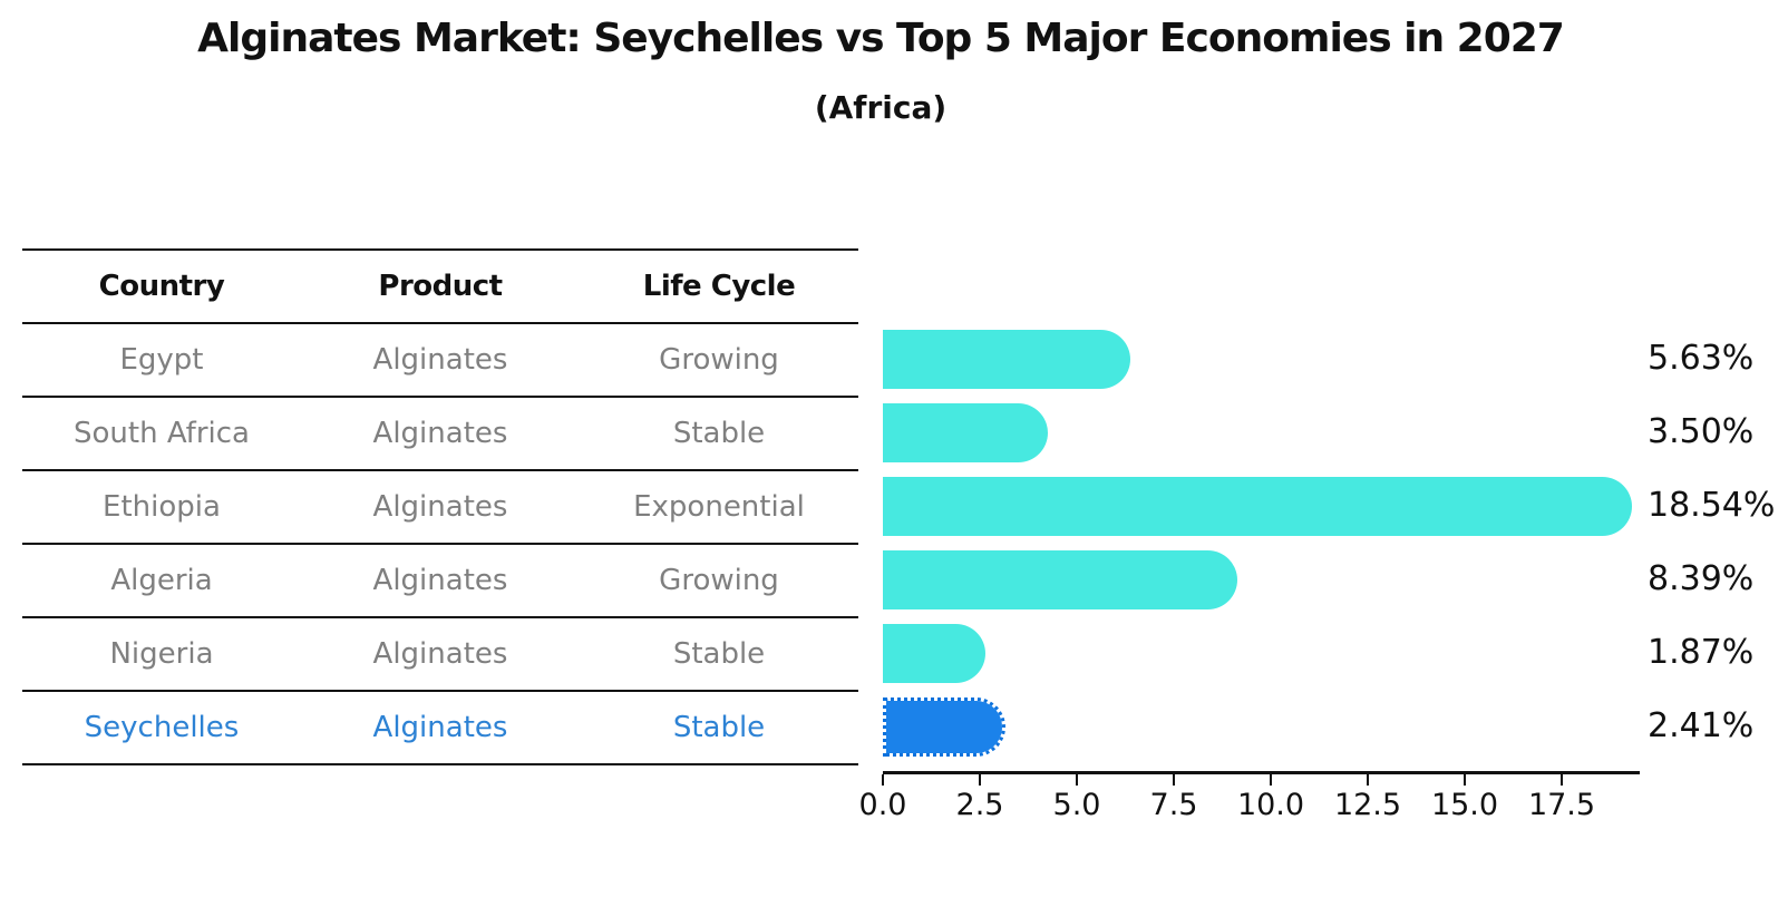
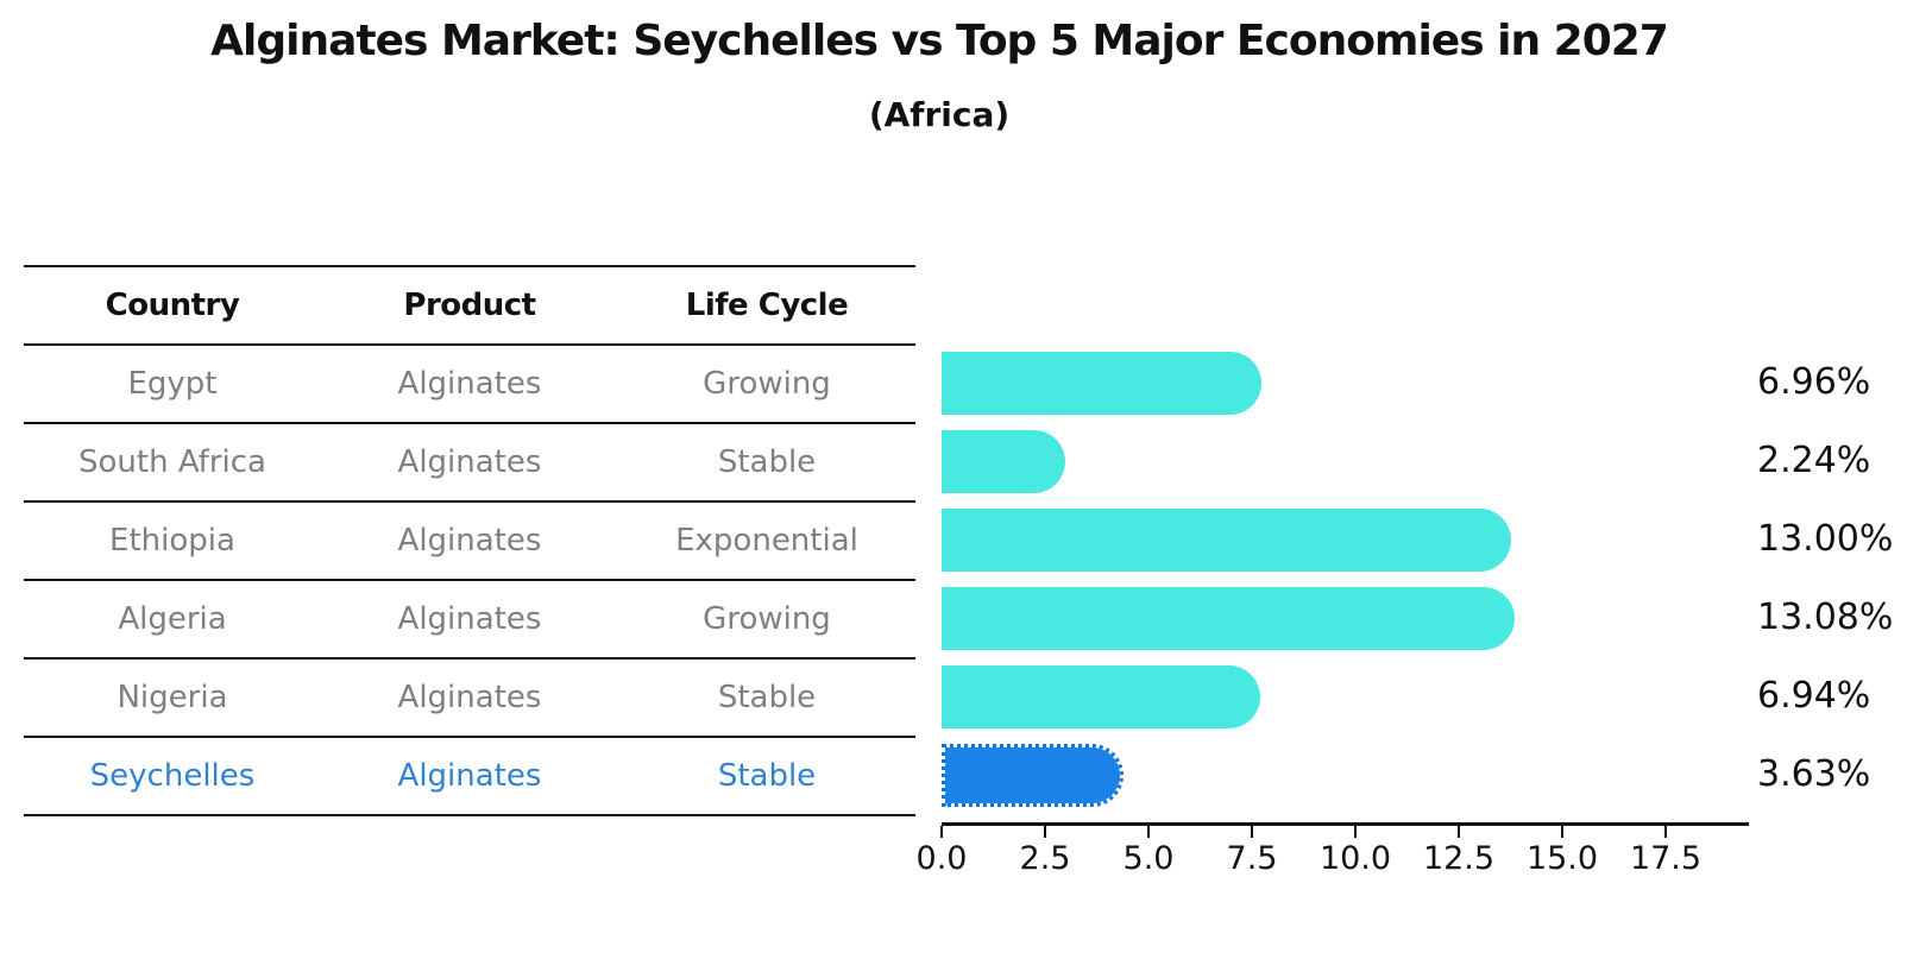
Egypt: 5.63% -> 6.96%
South Africa: 3.50% -> 2.24%
Ethiopia: 18.54% -> 13.00%
Algeria: 8.39% -> 13.08%
Nigeria: 1.87% -> 6.94%
Seychelles: 2.41% -> 3.63%
